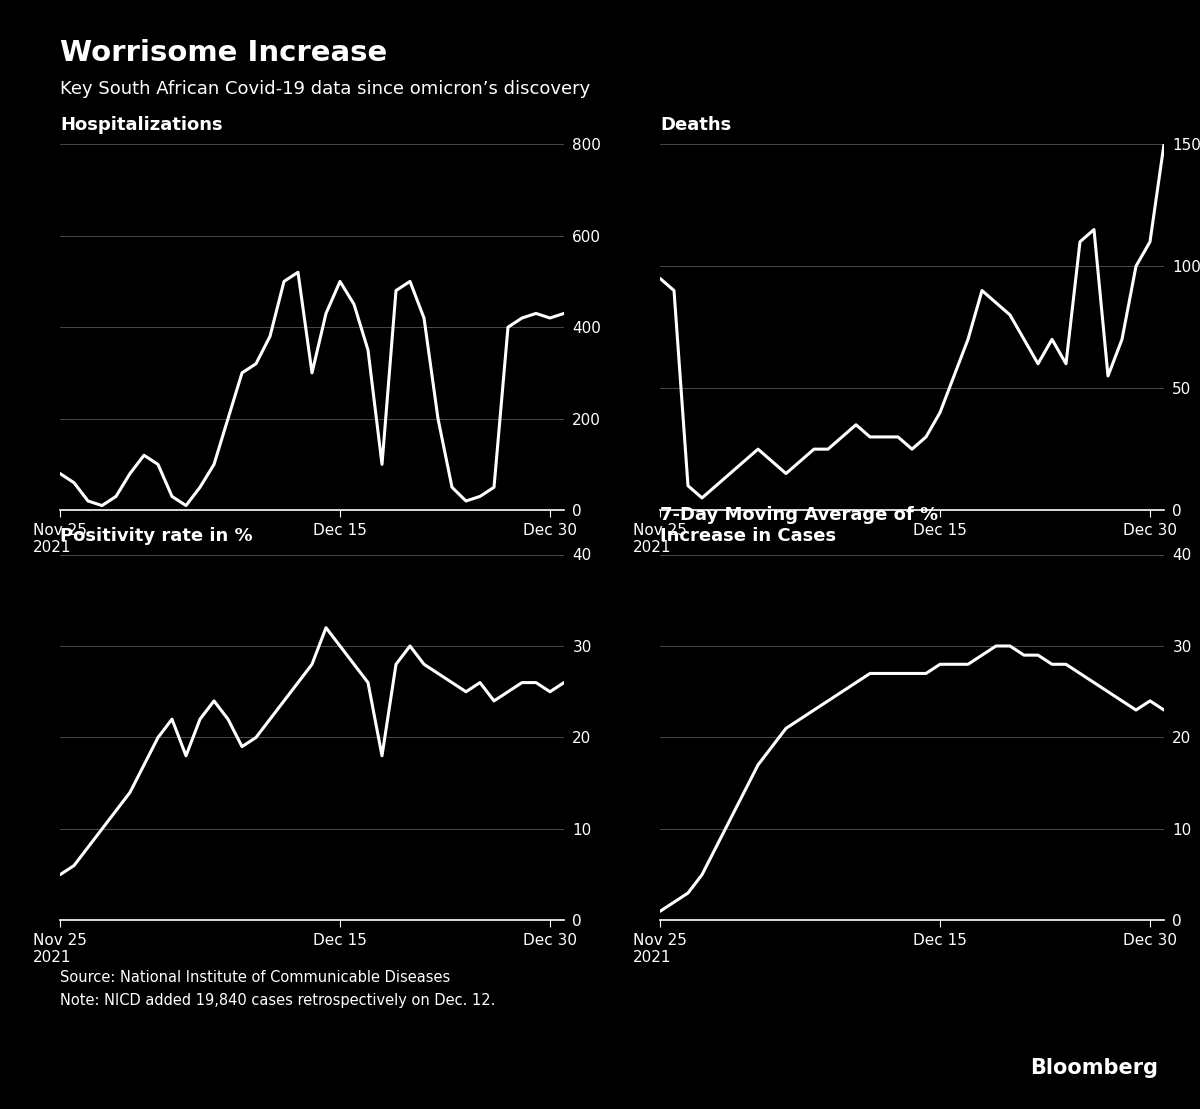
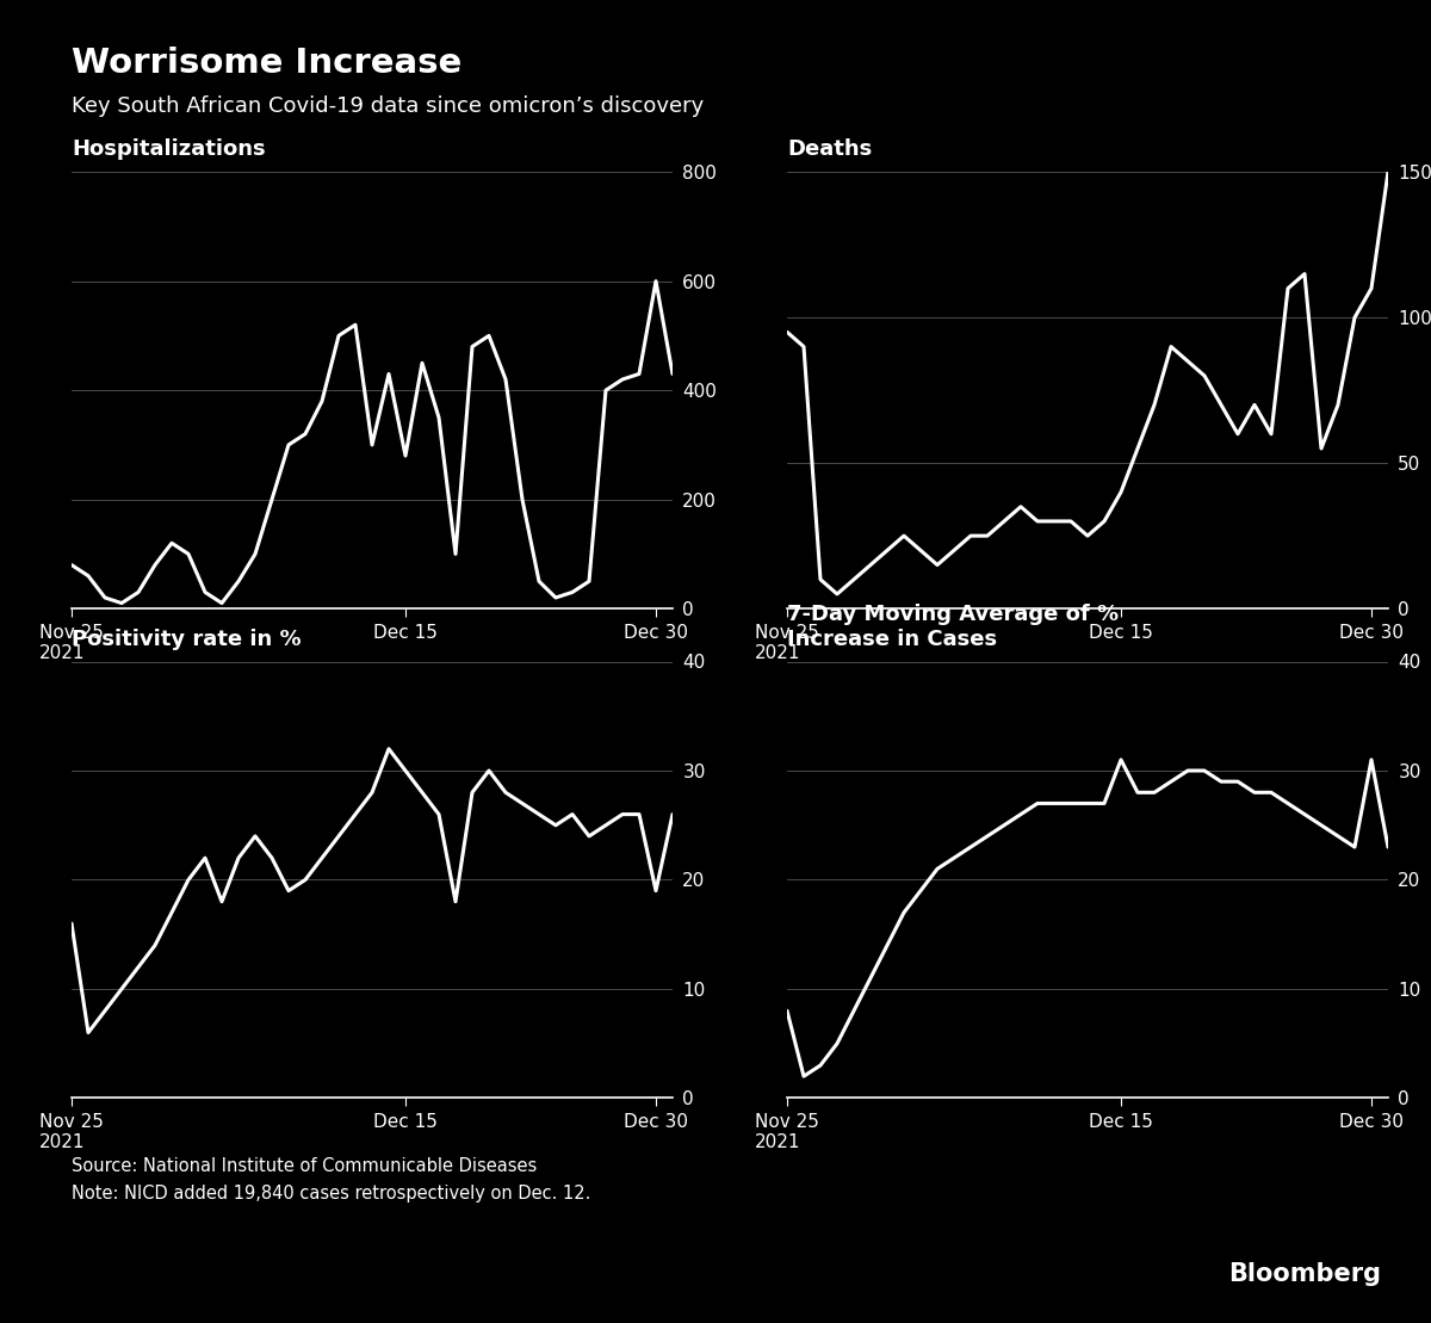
Hospitalizations/Dec 15: 500 -> 280
Hospitalizations/Dec 30: 420 -> 600
Positivity rate in %/Nov 25 2021: 5 -> 16
Positivity rate in %/Dec 30: 25 -> 19
7-Day Moving Average of % Increase in Cases/Nov 25 2021: 1 -> 8
7-Day Moving Average of % Increase in Cases/Dec 15: 28 -> 31
7-Day Moving Average of % Increase in Cases/Dec 30: 24 -> 31
